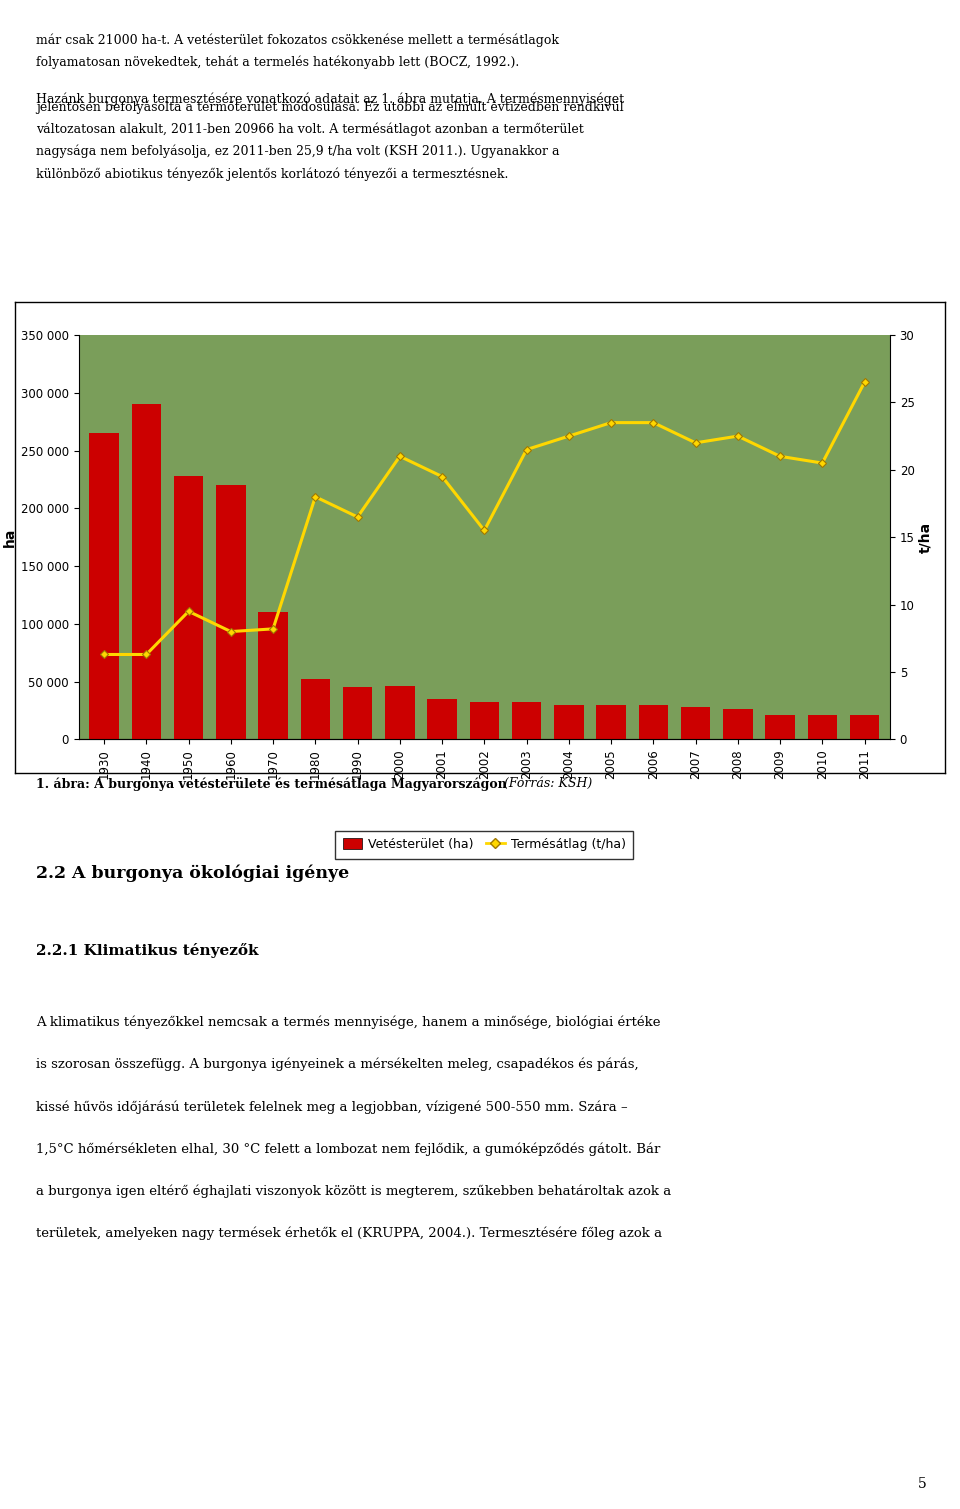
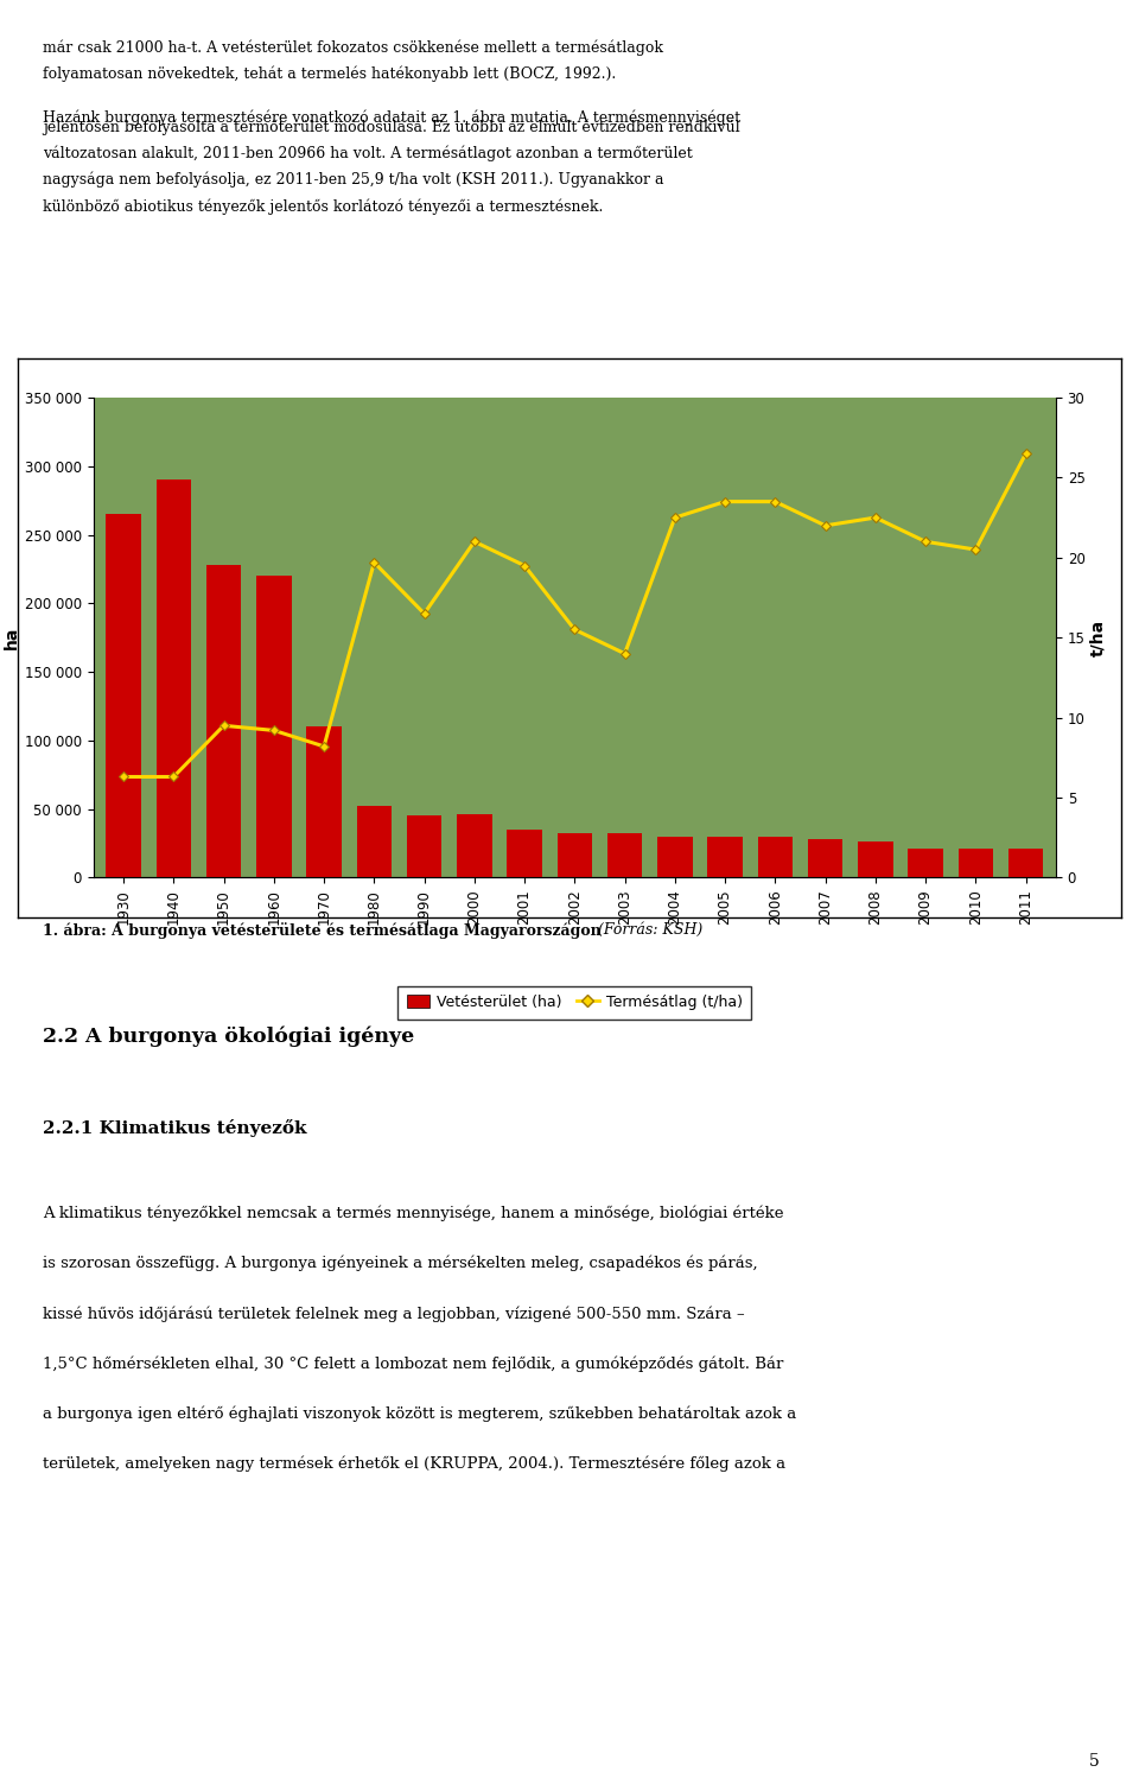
Termésátlag (t/ha)/1960: 8.0 -> 9.2
Termésátlag (t/ha)/1980: 18.0 -> 19.7
Termésátlag (t/ha)/2003: 21.5 -> 14.0
